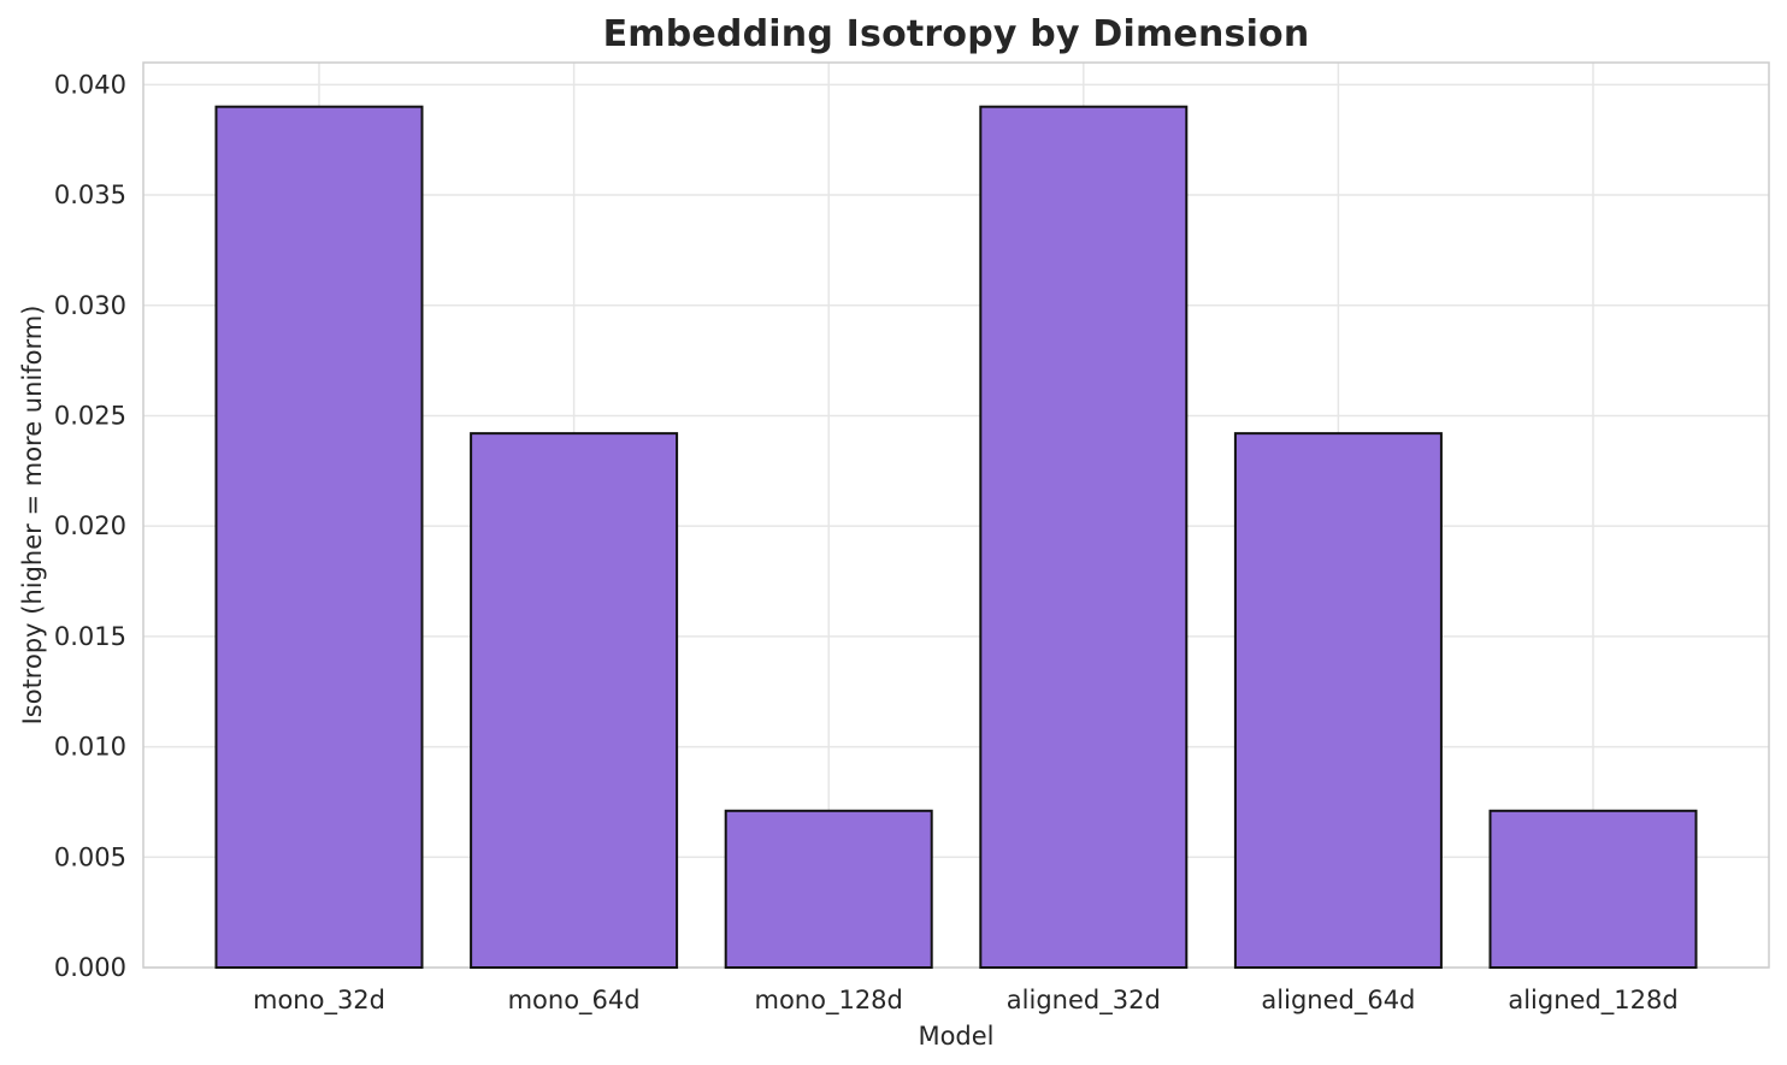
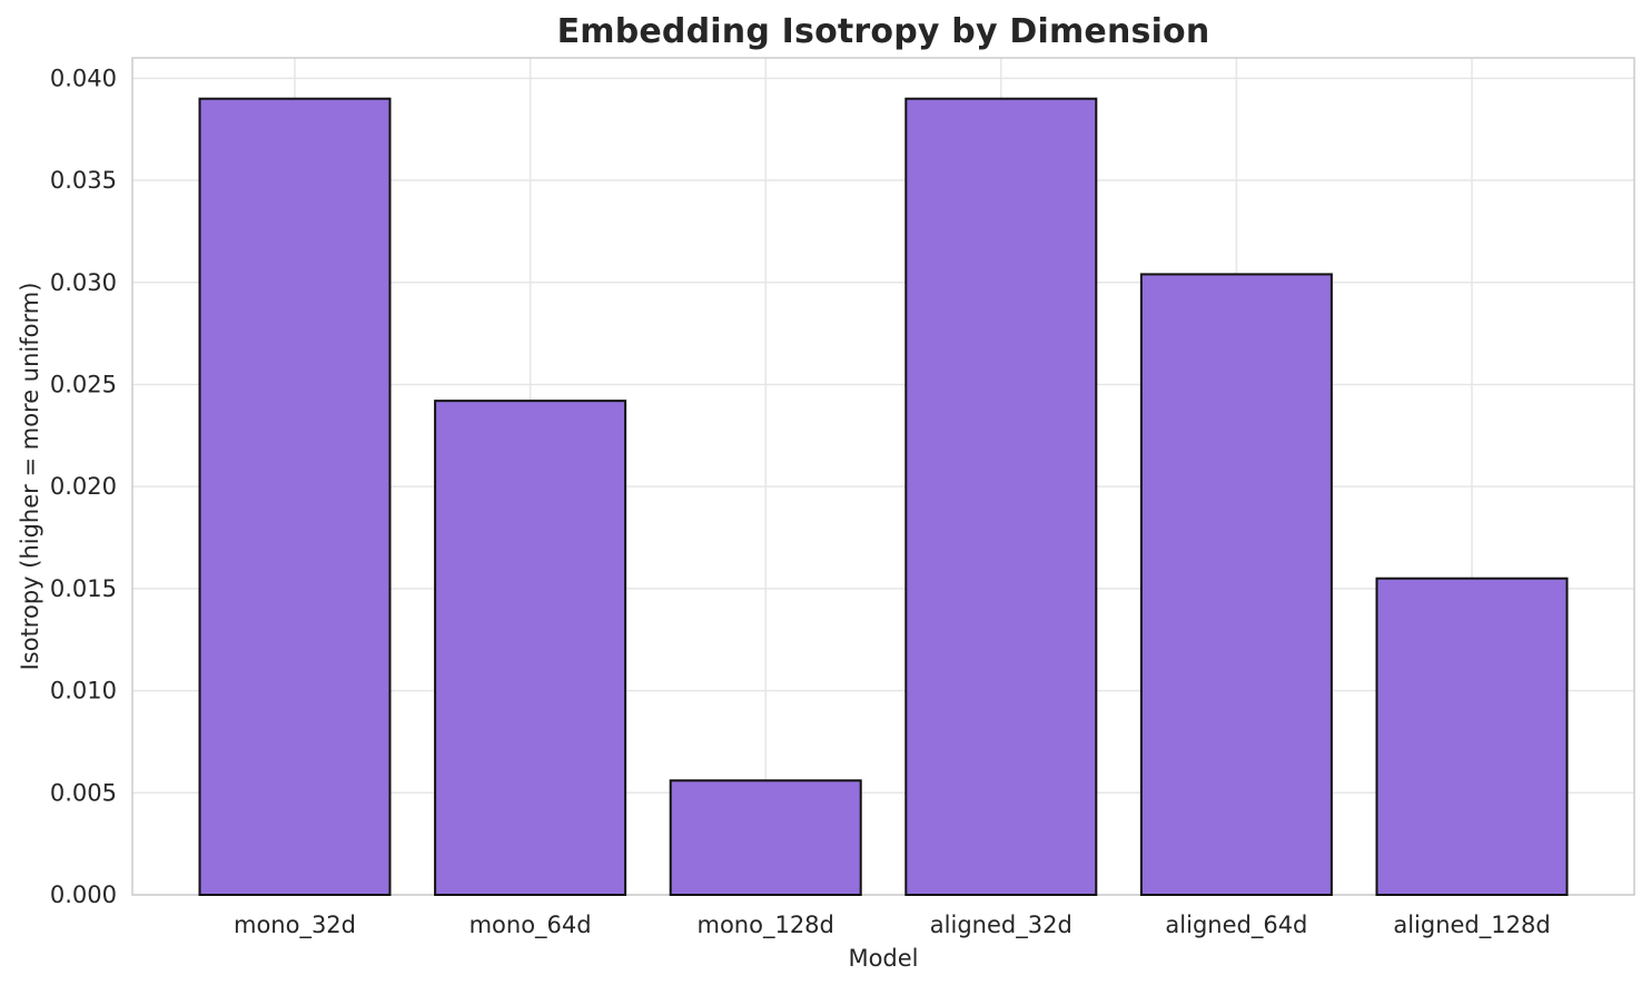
mono_128d: 0.0071 -> 0.0056
aligned_64d: 0.0242 -> 0.0304
aligned_128d: 0.0071 -> 0.0155
